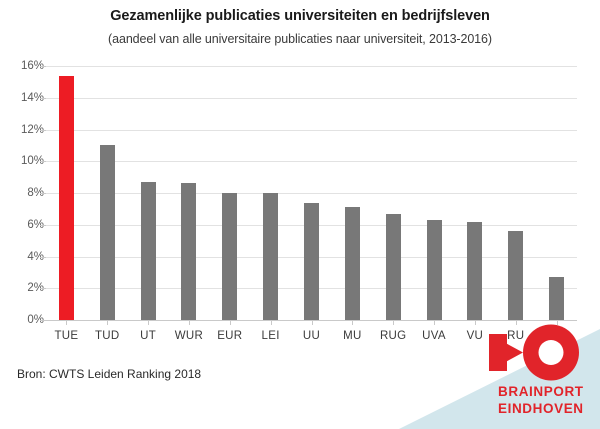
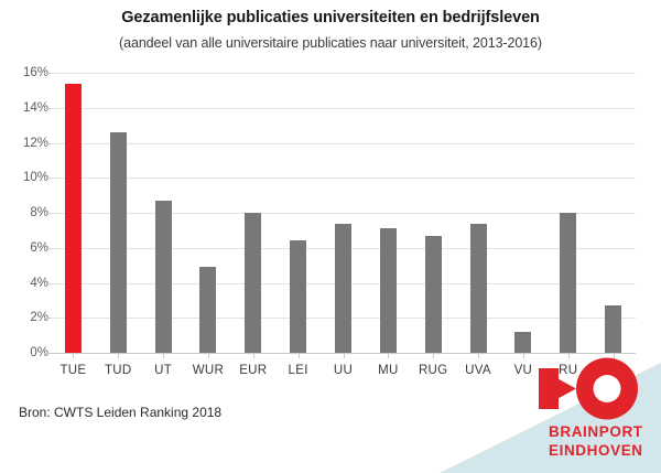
TUD: 11.0% -> 12.6%
WUR: 8.6% -> 4.9%
LEI: 8.0% -> 6.4%
UVA: 6.3% -> 7.4%
VU: 6.2% -> 1.2%
RU: 5.6% -> 8.0%
